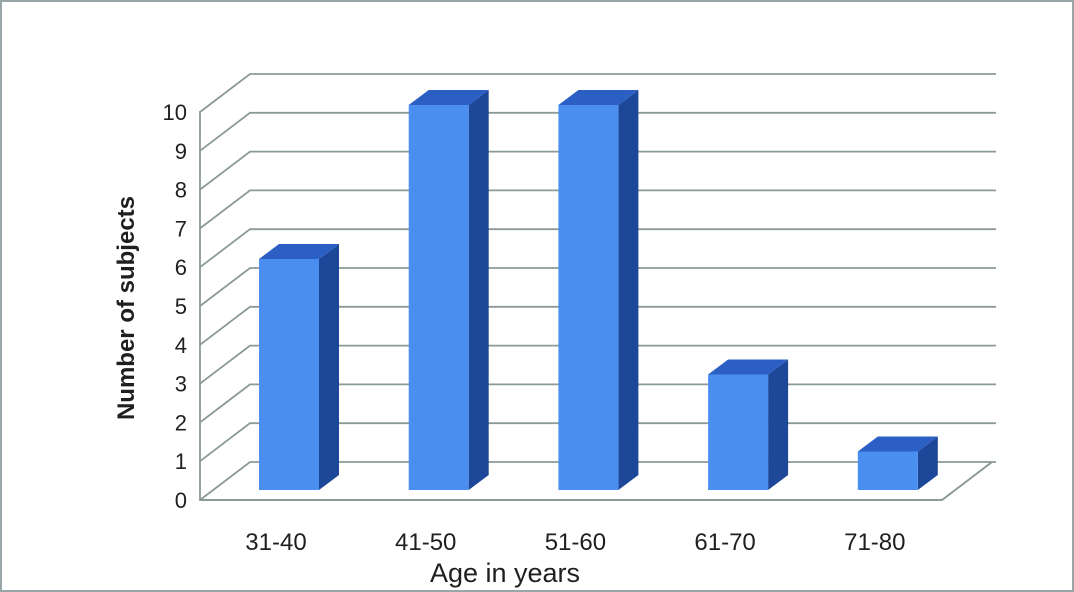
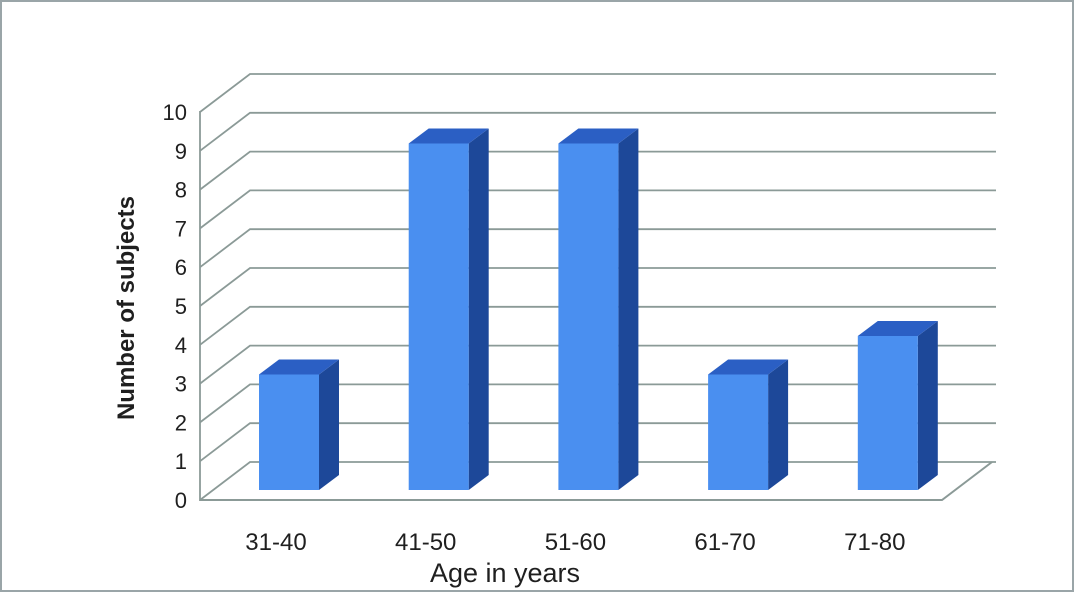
31-40: 6 -> 3
41-50: 10 -> 9
51-60: 10 -> 9
71-80: 1 -> 4
